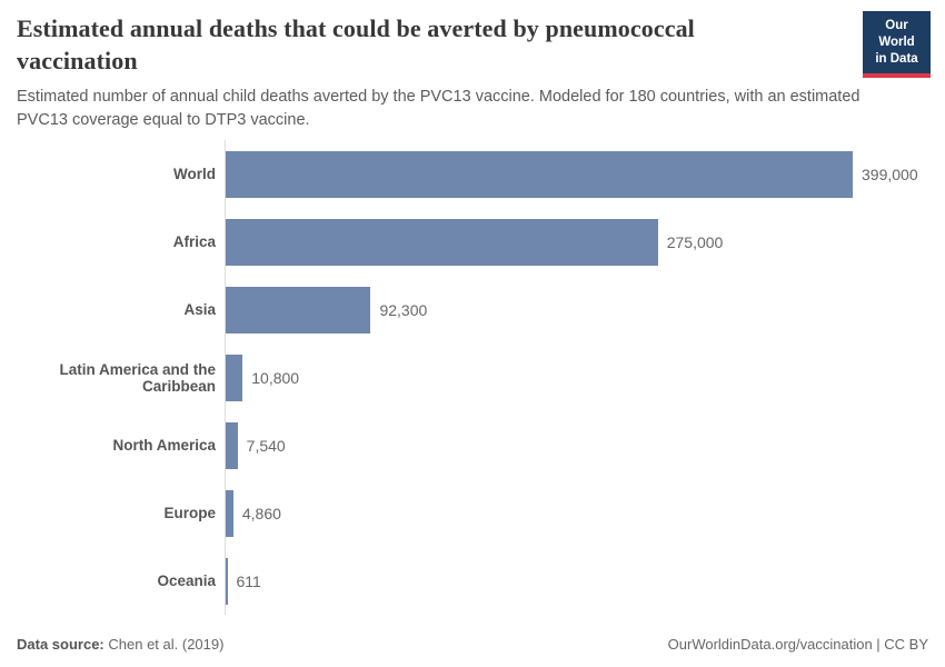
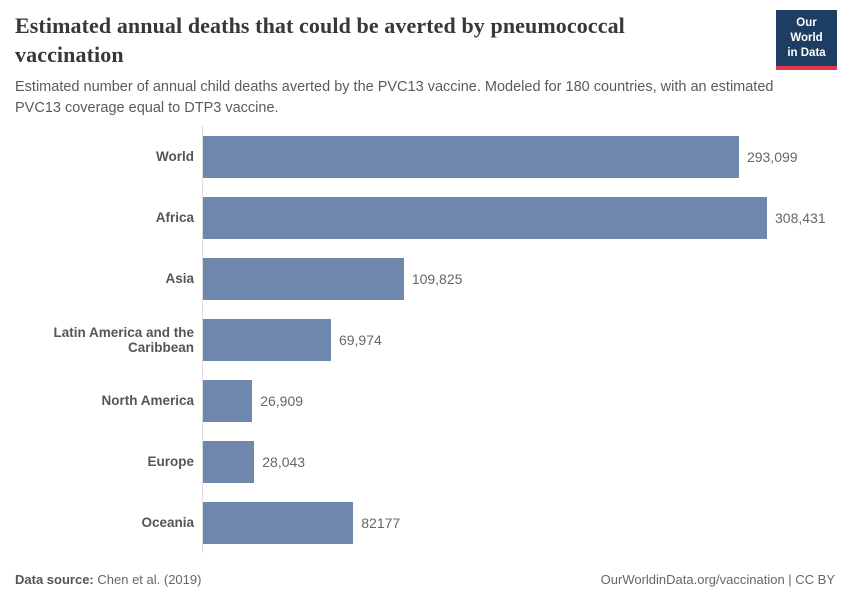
World: 399,000 -> 293,099
Africa: 275,000 -> 308,431
Asia: 92,300 -> 109,825
Latin America and the Caribbean: 10,800 -> 69,974
North America: 7,540 -> 26,909
Europe: 4,860 -> 28,043
Oceania: 611 -> 82177
